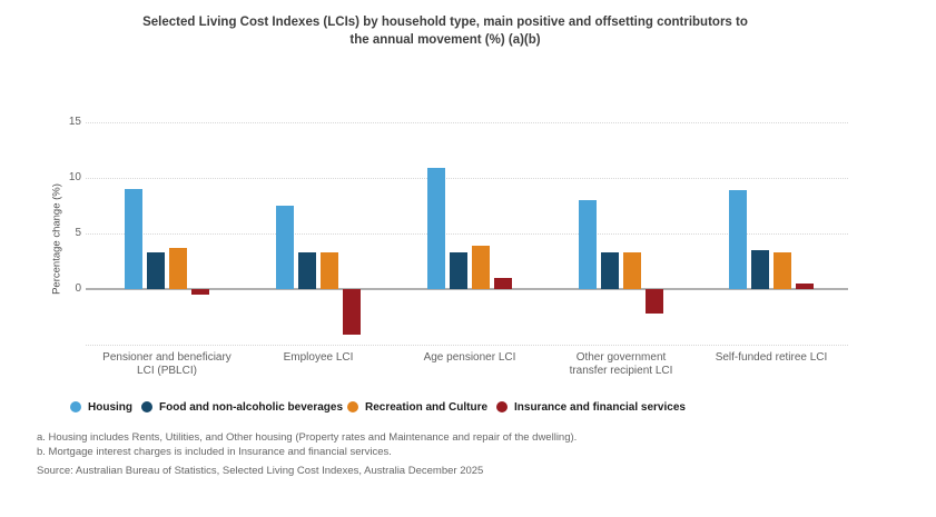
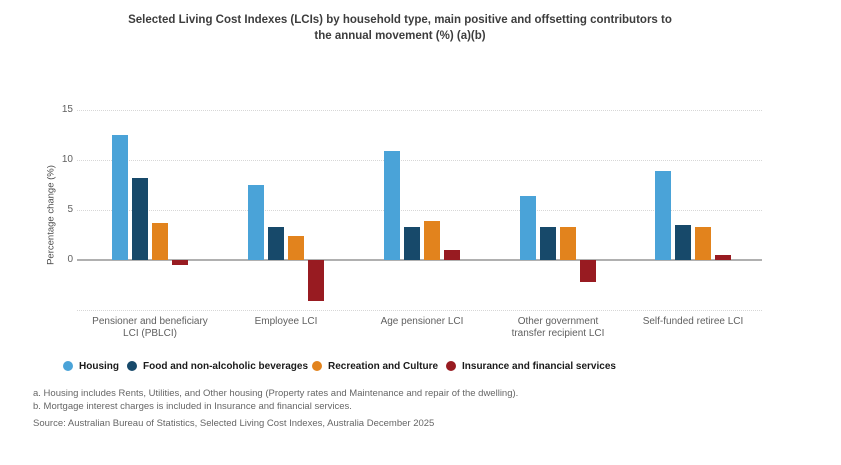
Housing/Pensioner and beneficiary LCI (PBLCI): 9.0 -> 12.5
Food and non-alcoholic beverages/Pensioner and beneficiary LCI (PBLCI): 3.3 -> 8.2
Recreation and Culture/Employee LCI: 3.3 -> 2.4
Housing/Other government transfer recipient LCI: 8.0 -> 6.4
